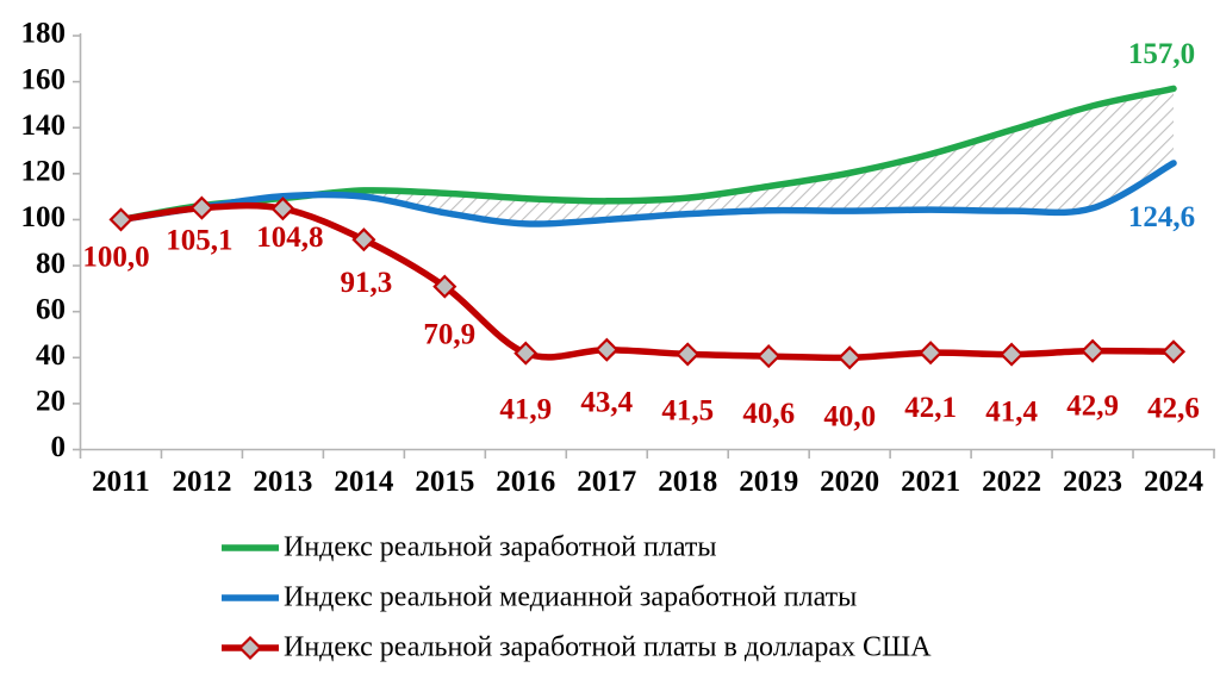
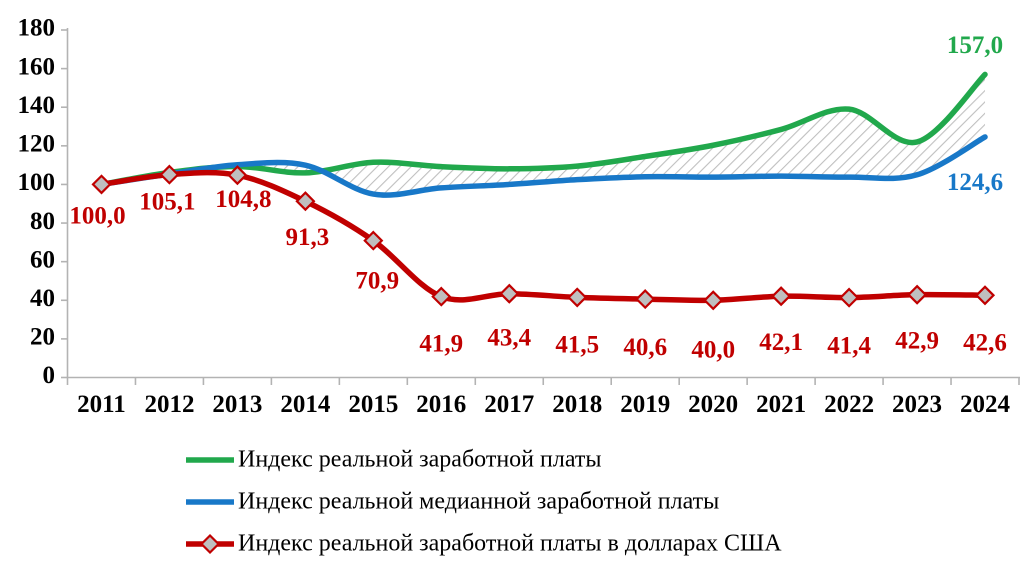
Индекс реальной заработной платы/2014: 113 -> 106
Индекс реальной медианной заработной платы/2015: 103 -> 95
Индекс реальной заработной платы/2023: 150 -> 122
